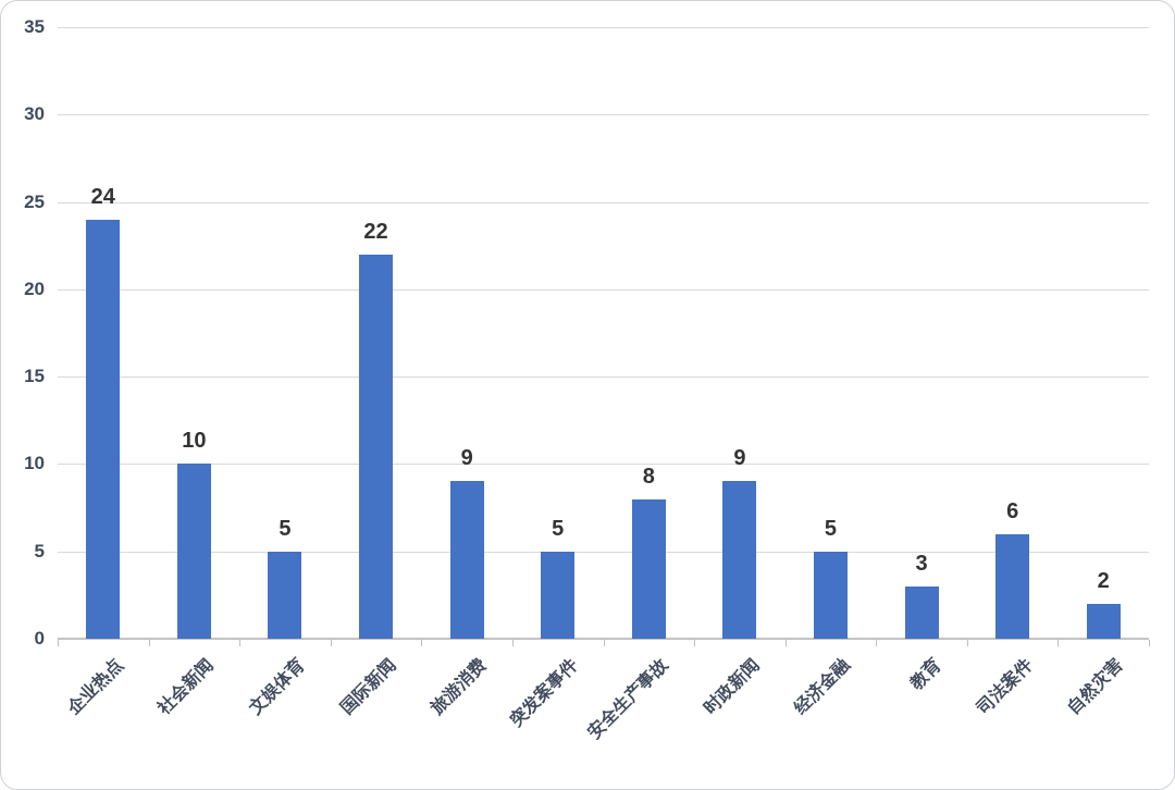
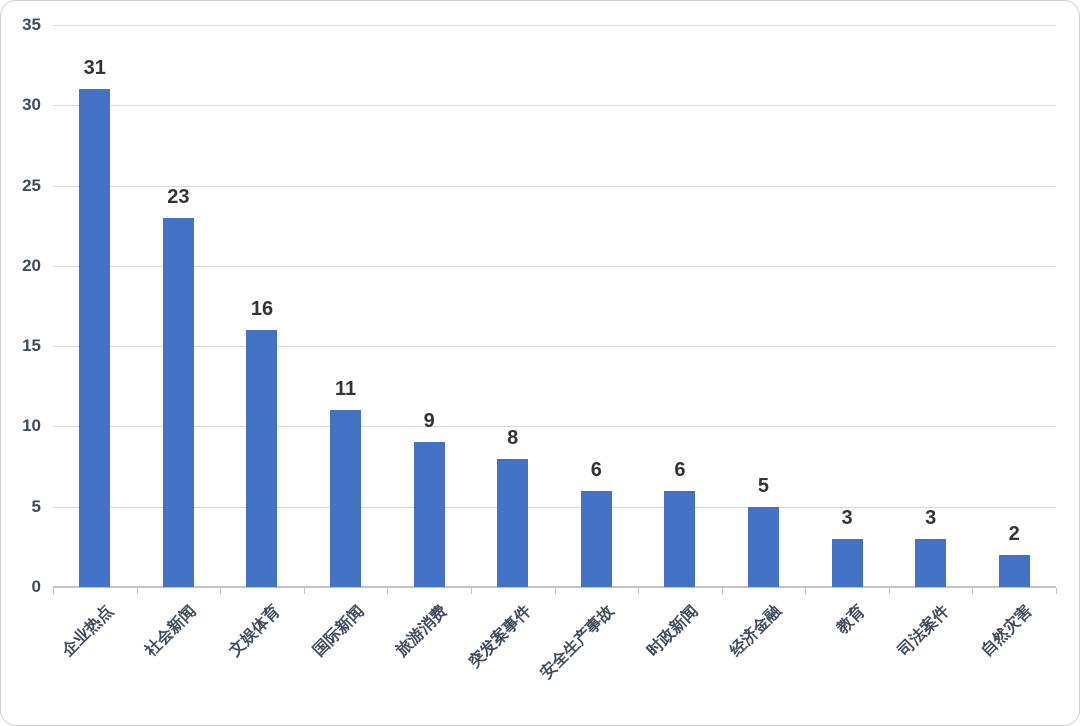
企业热点: 24 -> 31
社会新闻: 10 -> 23
文娱体育: 5 -> 16
国际新闻: 22 -> 11
突发案事件: 5 -> 8
安全生产事故: 8 -> 6
时政新闻: 9 -> 6
司法案件: 6 -> 3
